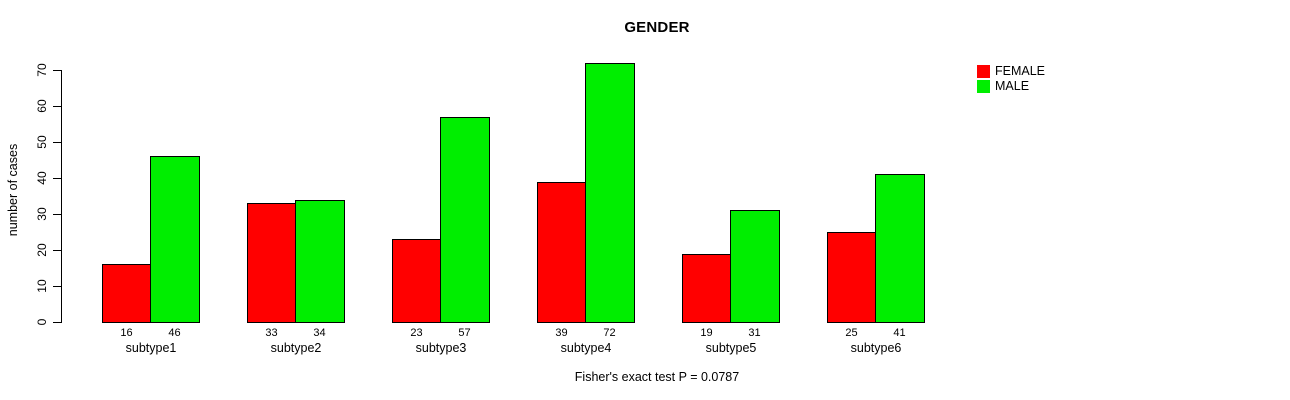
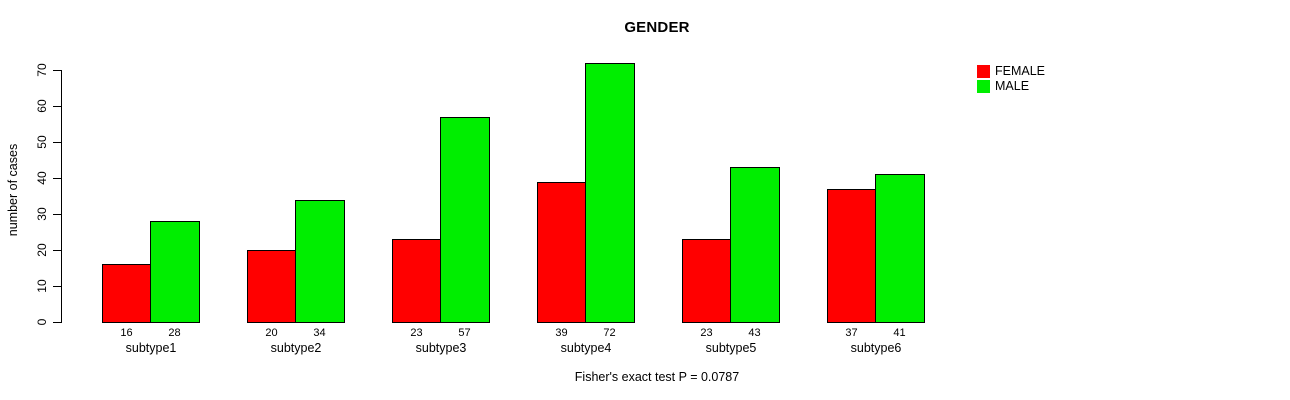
MALE/subtype1: 46 -> 28
FEMALE/subtype2: 33 -> 20
FEMALE/subtype5: 19 -> 23
MALE/subtype5: 31 -> 43
FEMALE/subtype6: 25 -> 37
